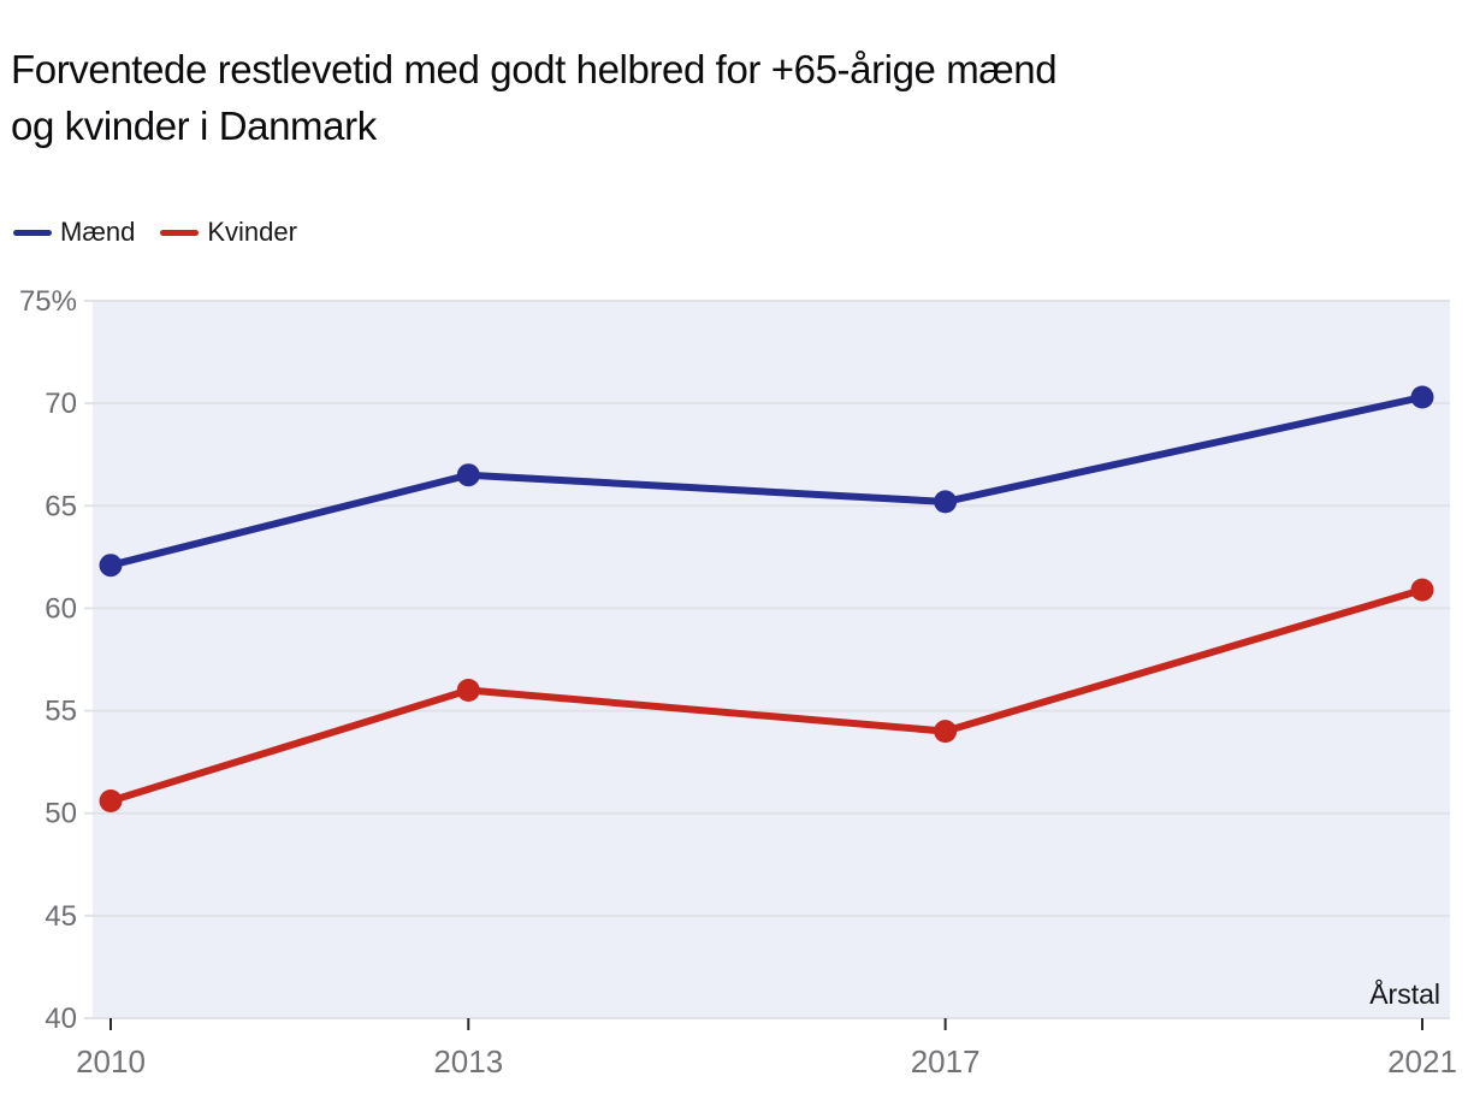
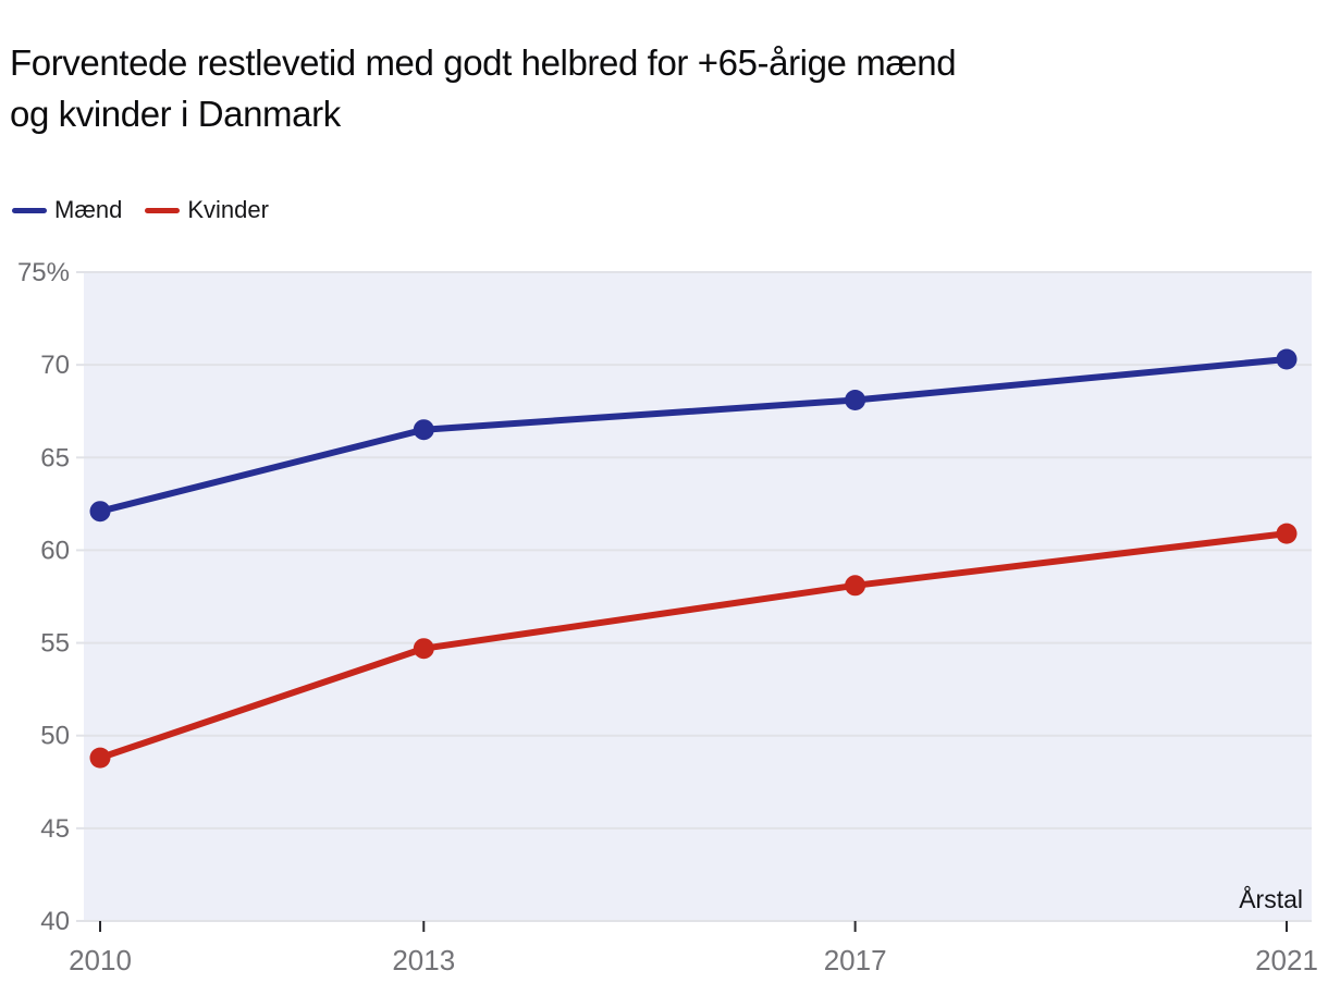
Kvinder/2010: 50.6% -> 48.8%
Kvinder/2013: 56.0% -> 54.7%
Mænd/2017: 65.2% -> 68.1%
Kvinder/2017: 54.0% -> 58.1%
